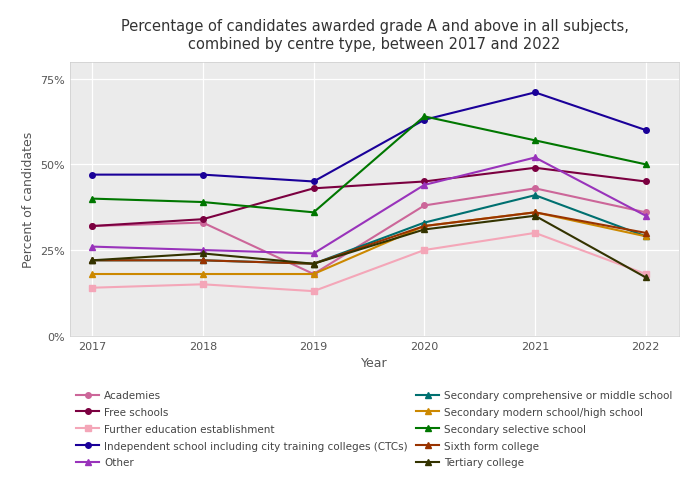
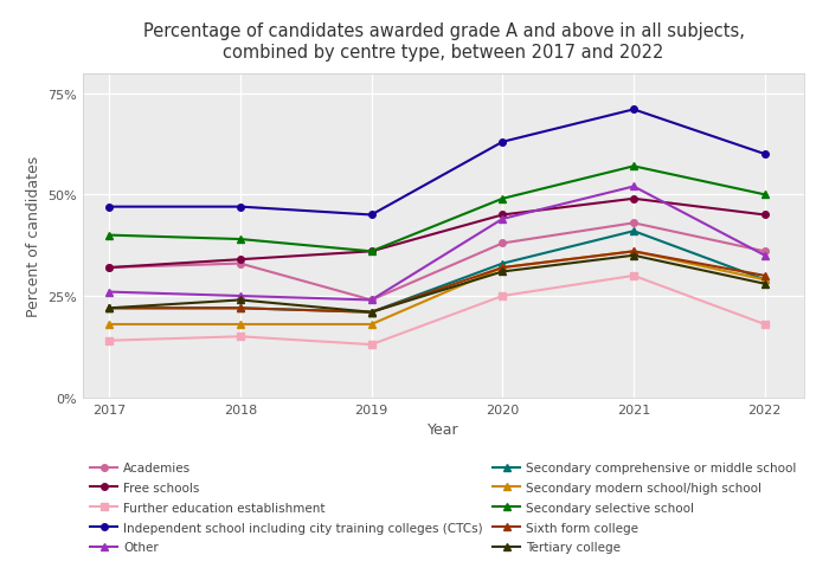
Academies/2019: 18% -> 24%
Free schools/2019: 43% -> 36%
Secondary selective school/2020: 64% -> 49%
Tertiary college/2022: 17% -> 28%
